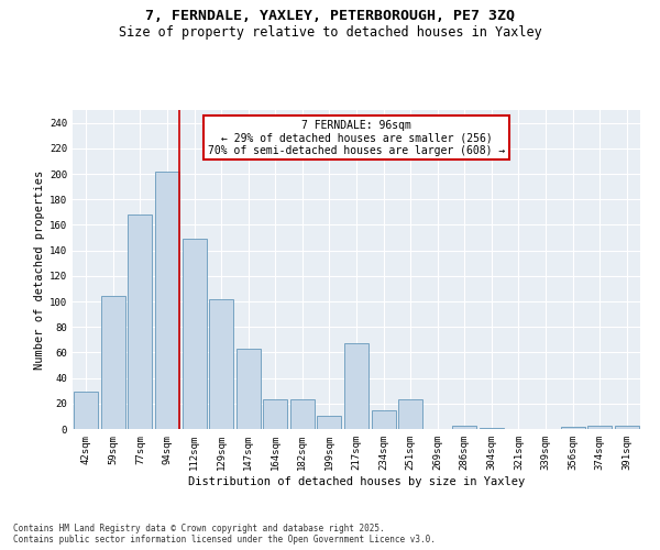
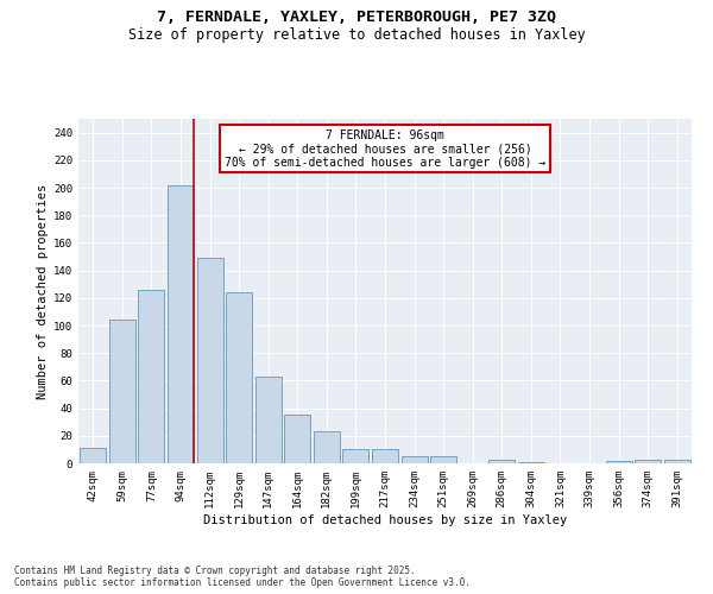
42sqm: 29 -> 11
77sqm: 168 -> 126
129sqm: 102 -> 124
164sqm: 23 -> 35
217sqm: 67 -> 10
234sqm: 15 -> 5
251sqm: 23 -> 5
